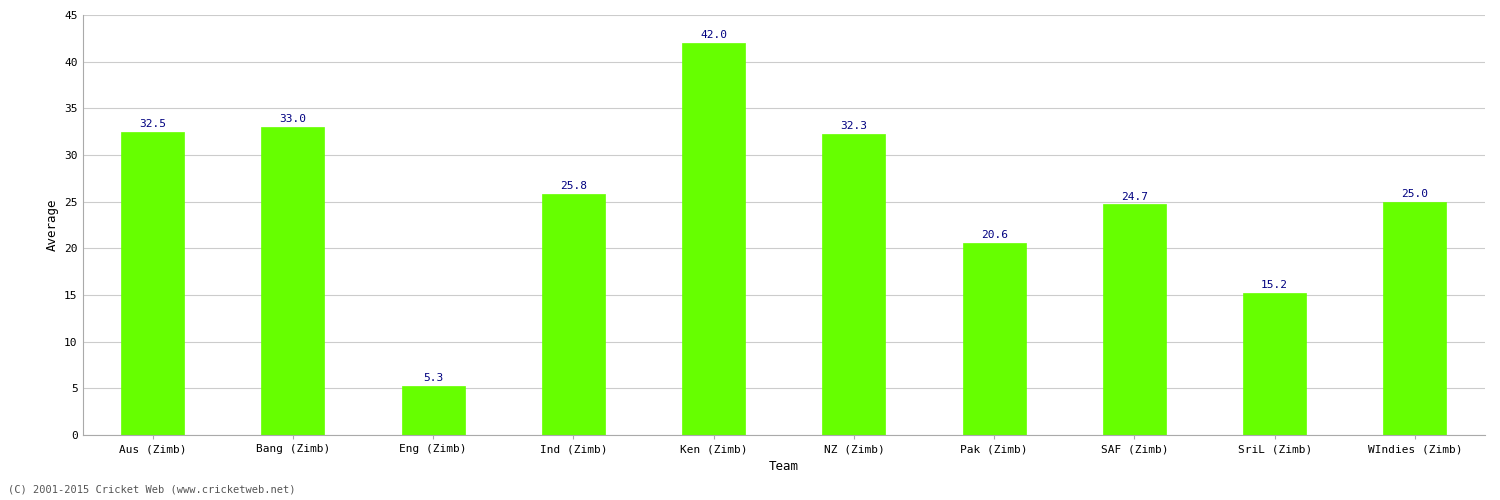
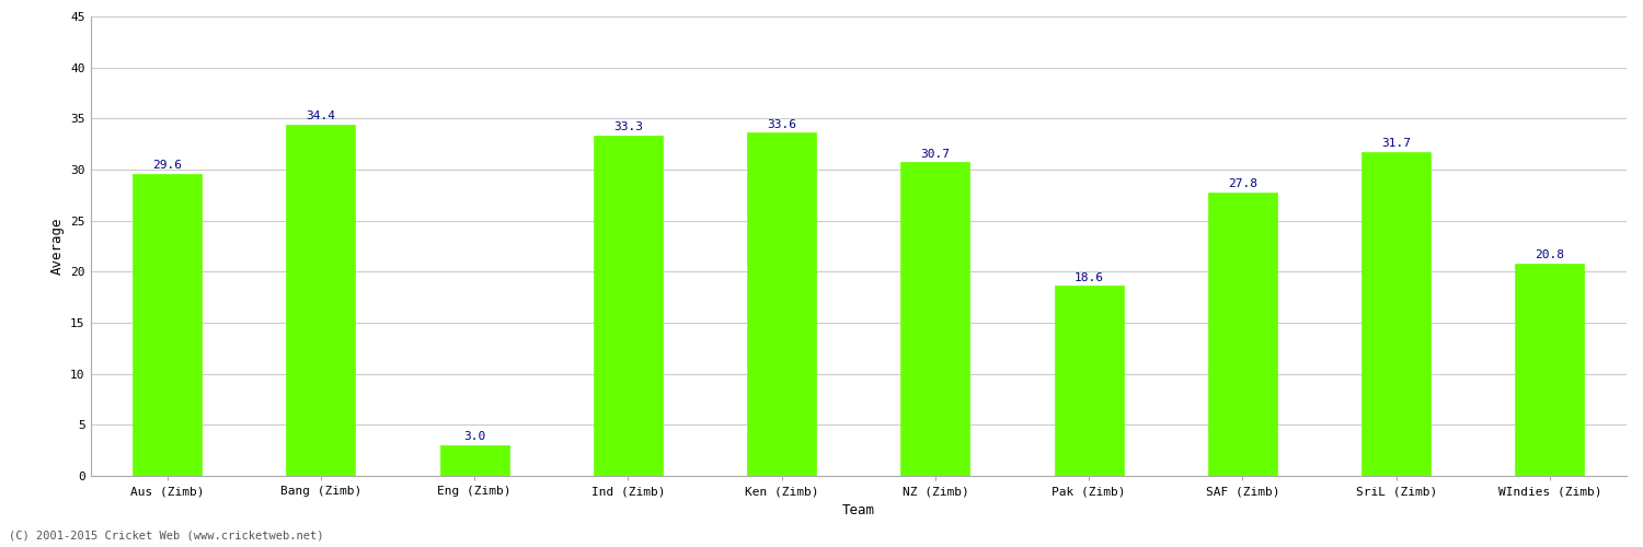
Aus (Zimb): 32.5 -> 29.6
Bang (Zimb): 33.0 -> 34.4
Eng (Zimb): 5.3 -> 3.0
Ind (Zimb): 25.8 -> 33.3
Ken (Zimb): 42.0 -> 33.6
NZ (Zimb): 32.3 -> 30.7
Pak (Zimb): 20.6 -> 18.6
SAF (Zimb): 24.7 -> 27.8
SriL (Zimb): 15.2 -> 31.7
WIndies (Zimb): 25.0 -> 20.8
